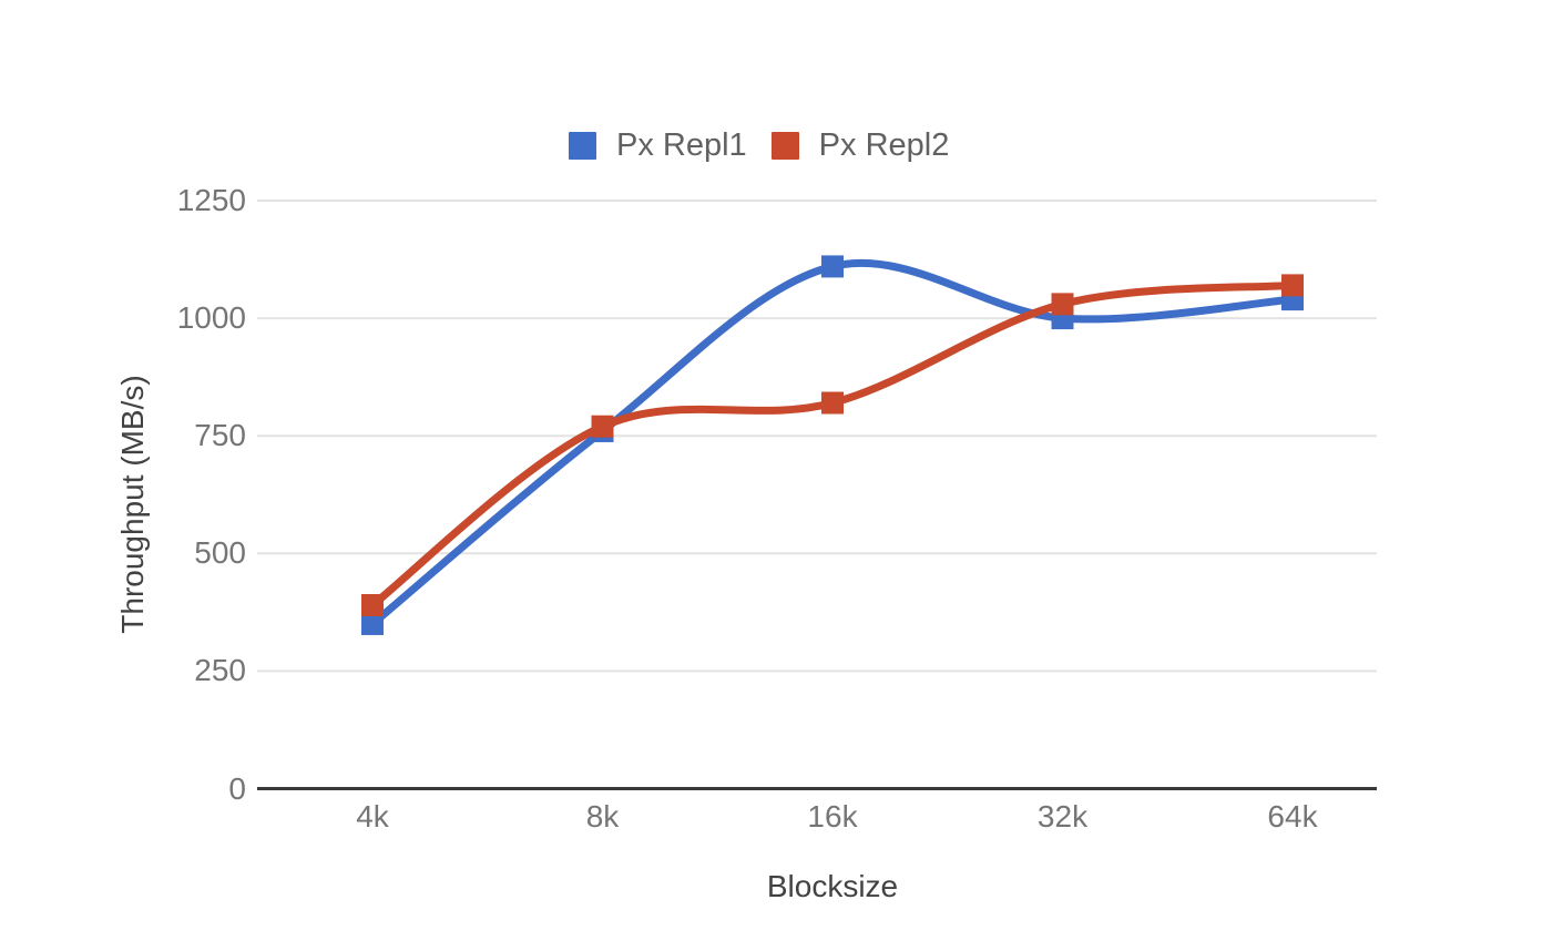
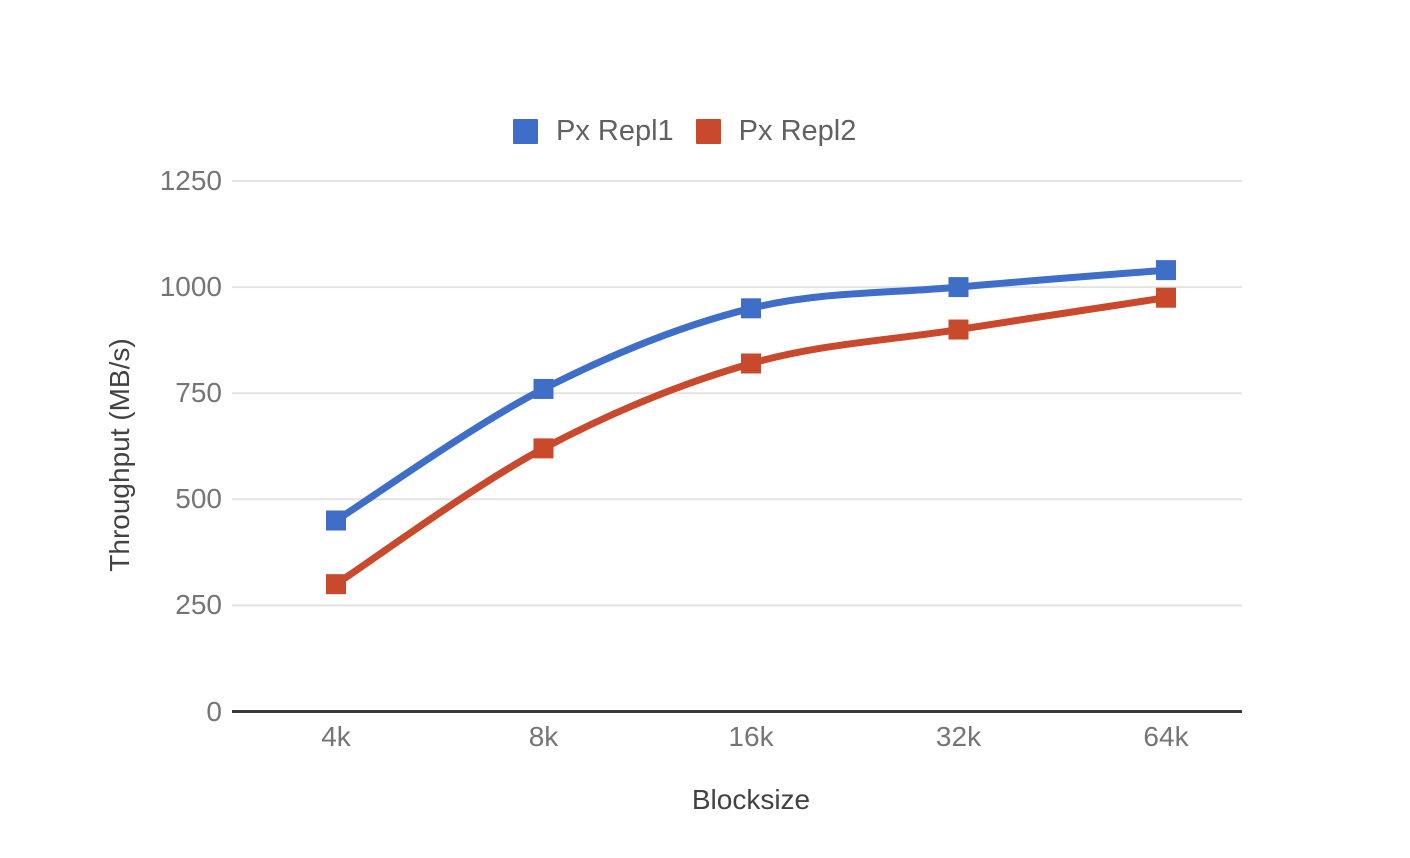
Px Repl1/4k: 350 -> 450
Px Repl2/4k: 390 -> 300
Px Repl2/8k: 770 -> 620
Px Repl1/16k: 1110 -> 950
Px Repl2/32k: 1030 -> 900
Px Repl2/64k: 1070 -> 980
